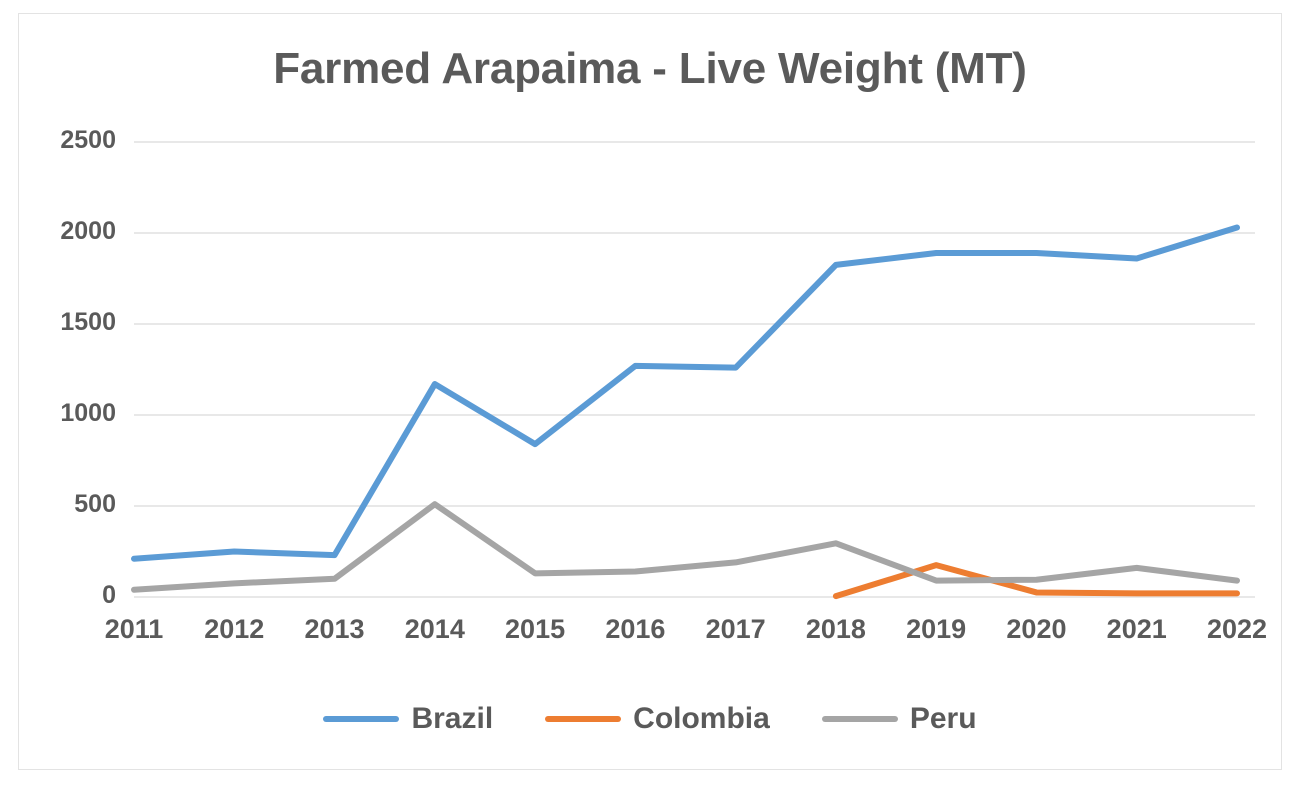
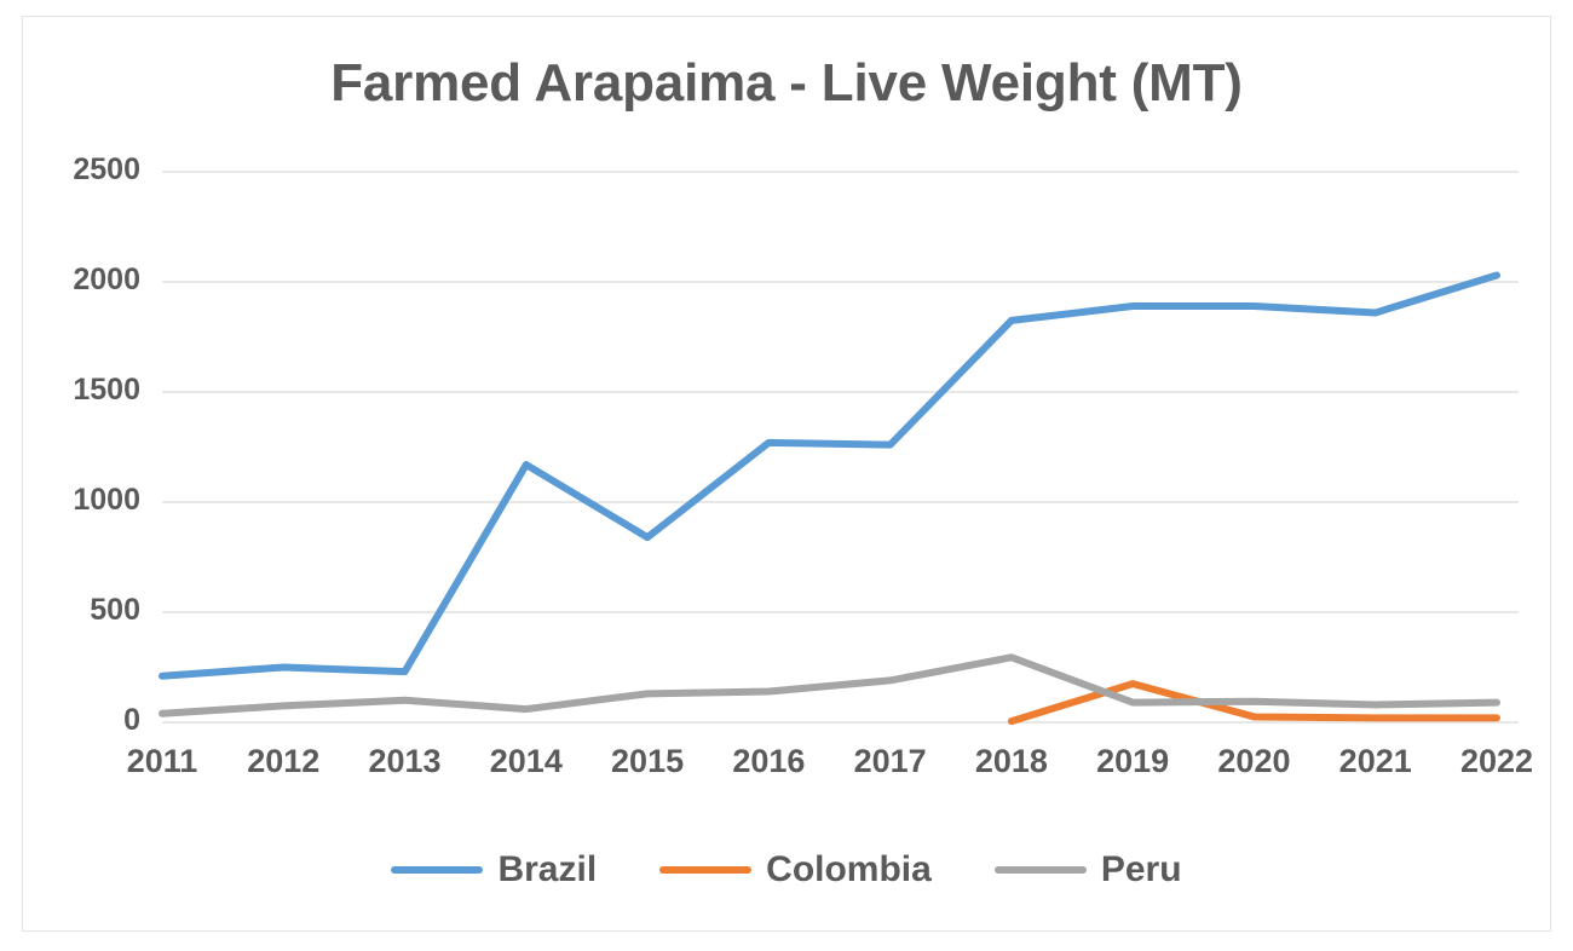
Peru/2014: 510 -> 60
Peru/2021: 160 -> 80
